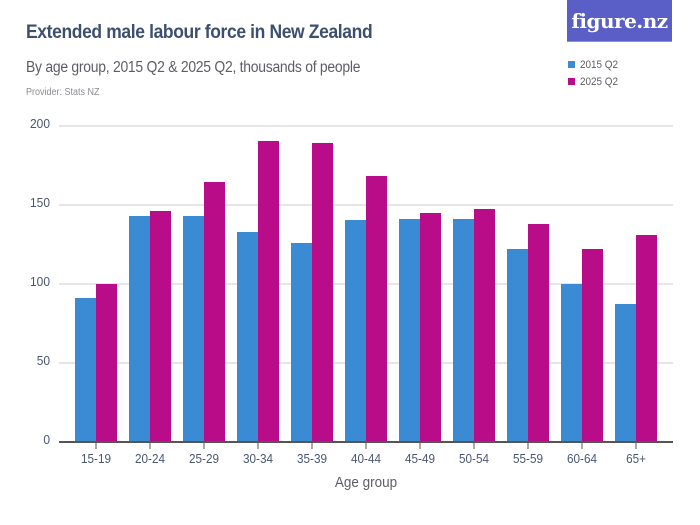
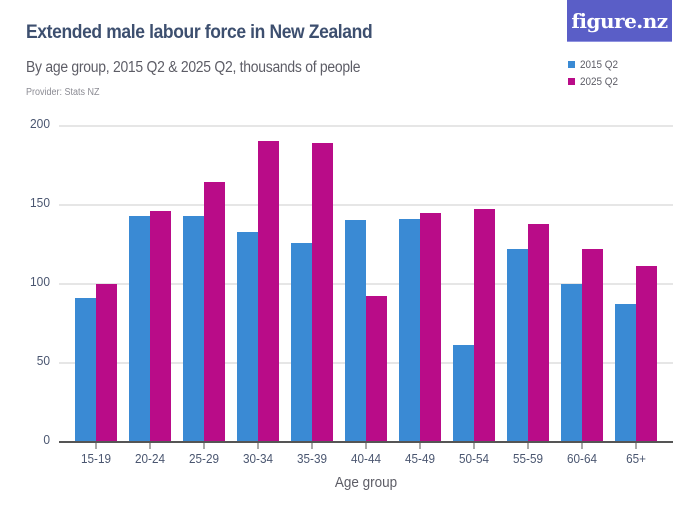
2025 Q2/40-44: 168 -> 92
2015 Q2/50-54: 141 -> 61
2025 Q2/65+: 131 -> 111
